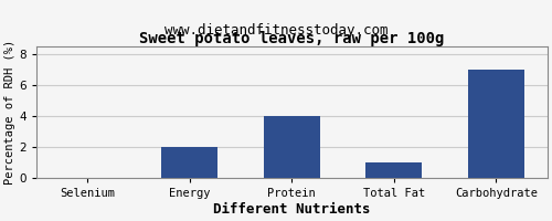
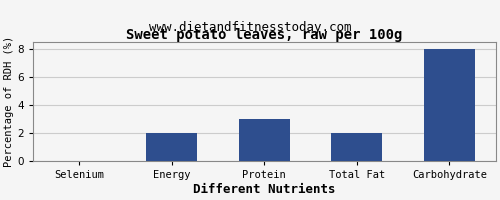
Protein: 4 -> 3
Total Fat: 1 -> 2
Carbohydrate: 7 -> 8
